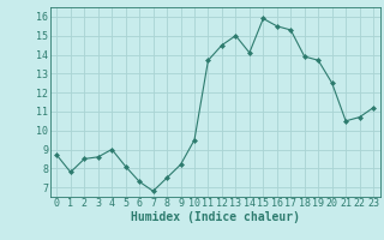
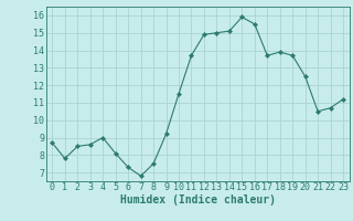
9: 8.2 -> 9.2
10: 9.5 -> 11.5
12: 14.5 -> 14.9
14: 14.1 -> 15.1
17: 15.3 -> 13.7
